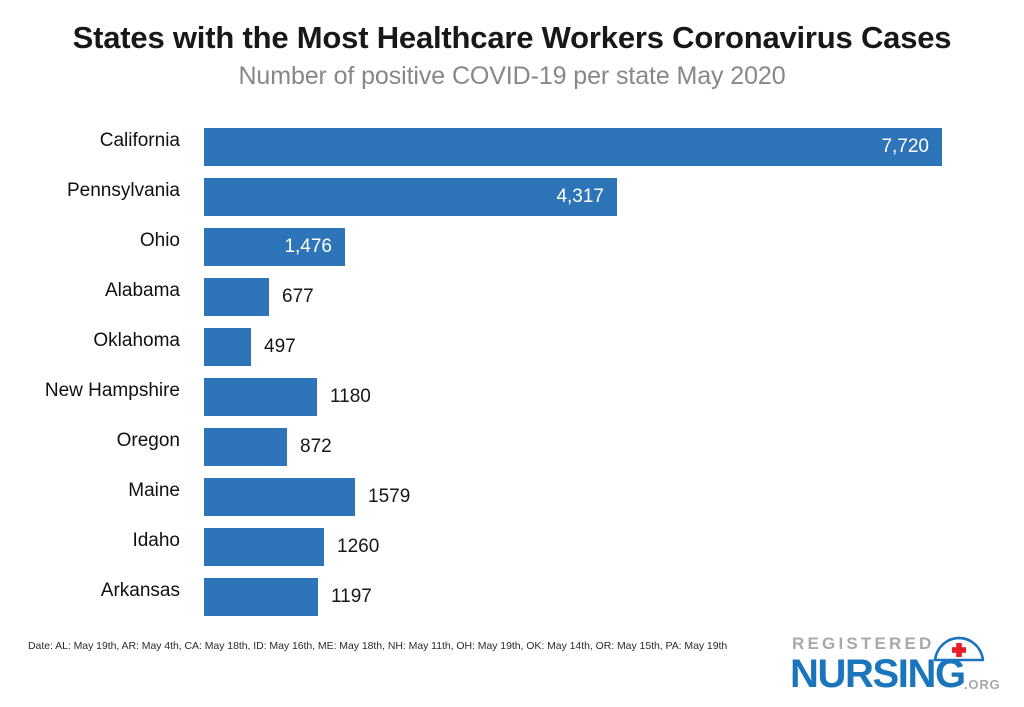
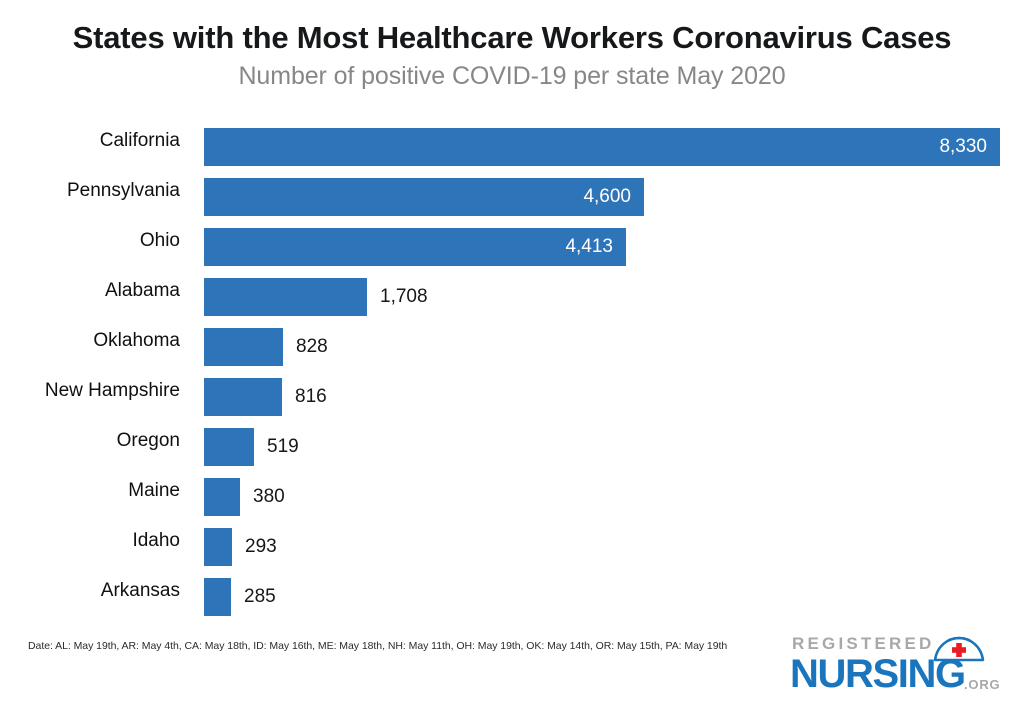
California: 7,720 -> 8,330
Pennsylvania: 4,317 -> 4,600
Ohio: 1,476 -> 4,413
Alabama: 677 -> 1,708
Oklahoma: 497 -> 828
New Hampshire: 1180 -> 816
Oregon: 872 -> 519
Maine: 1579 -> 380
Idaho: 1260 -> 293
Arkansas: 1197 -> 285
